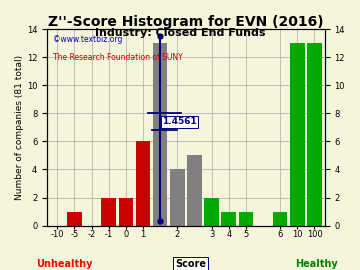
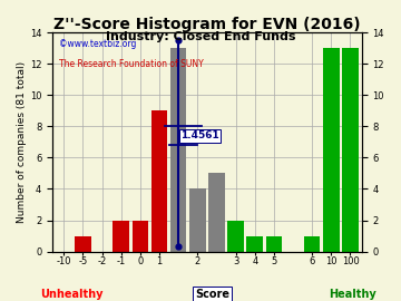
1: 6 -> 9
